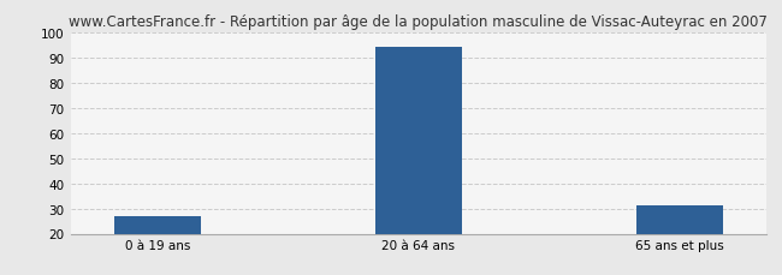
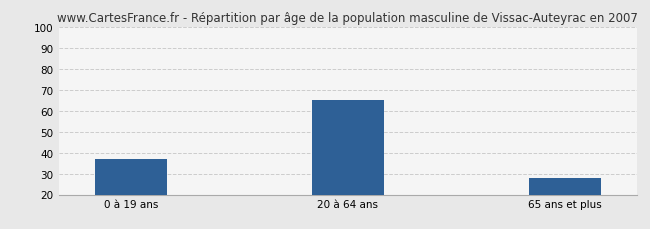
0 à 19 ans: 27 -> 37
20 à 64 ans: 94 -> 65
65 ans et plus: 31 -> 28
